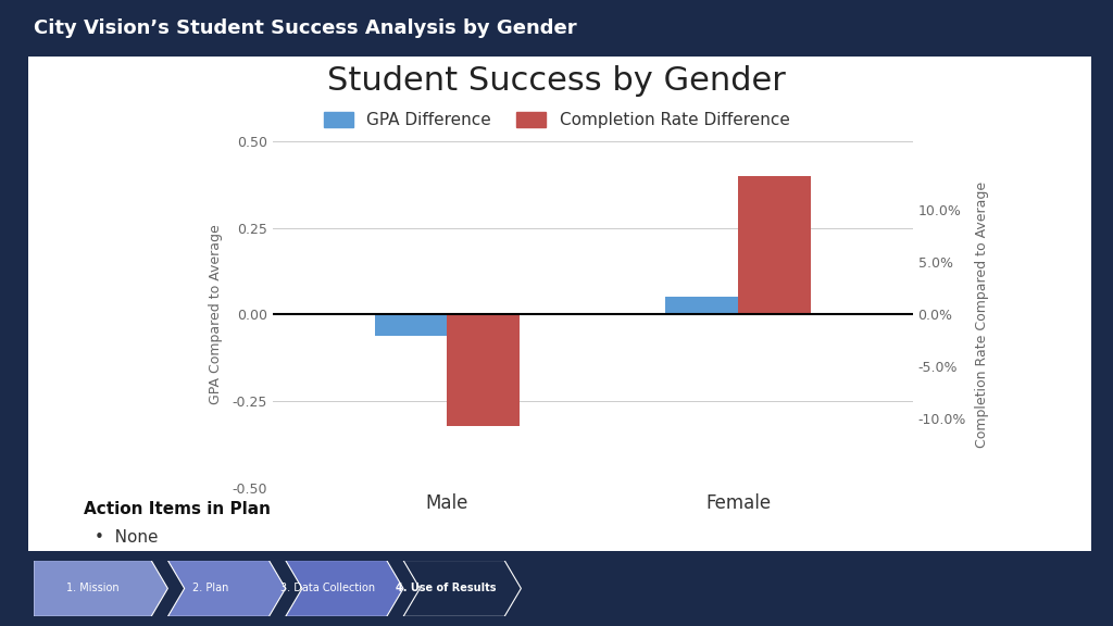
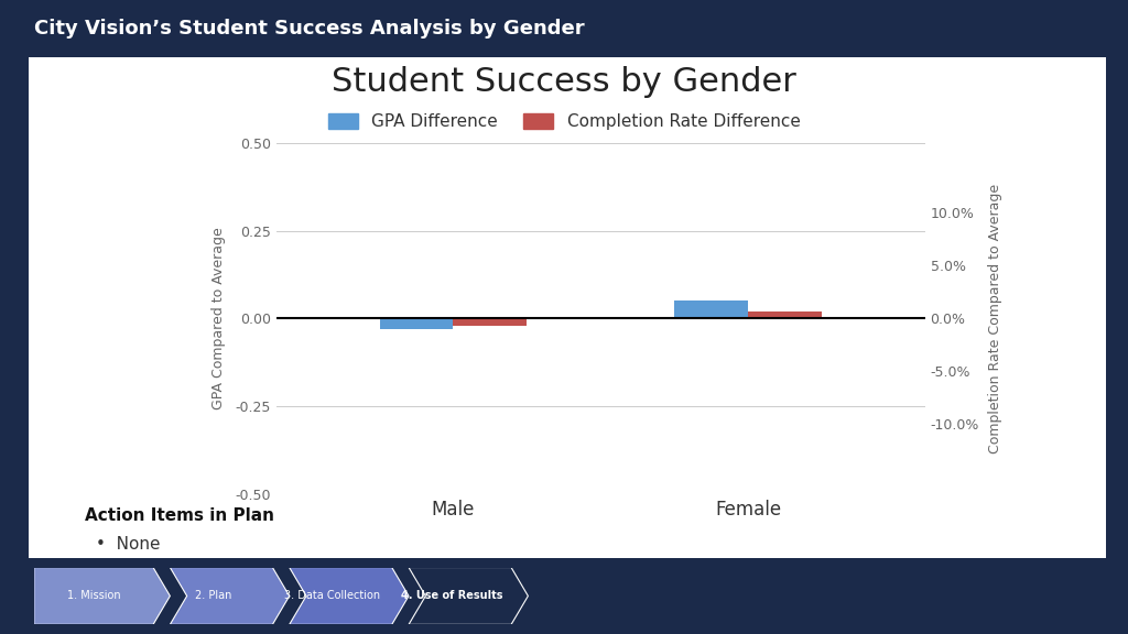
GPA Difference/Male: -0.06 -> -0.03
Completion Rate Difference/Male: -0.32 -> -0.02
Completion Rate Difference/Female: 0.40 -> 0.02
